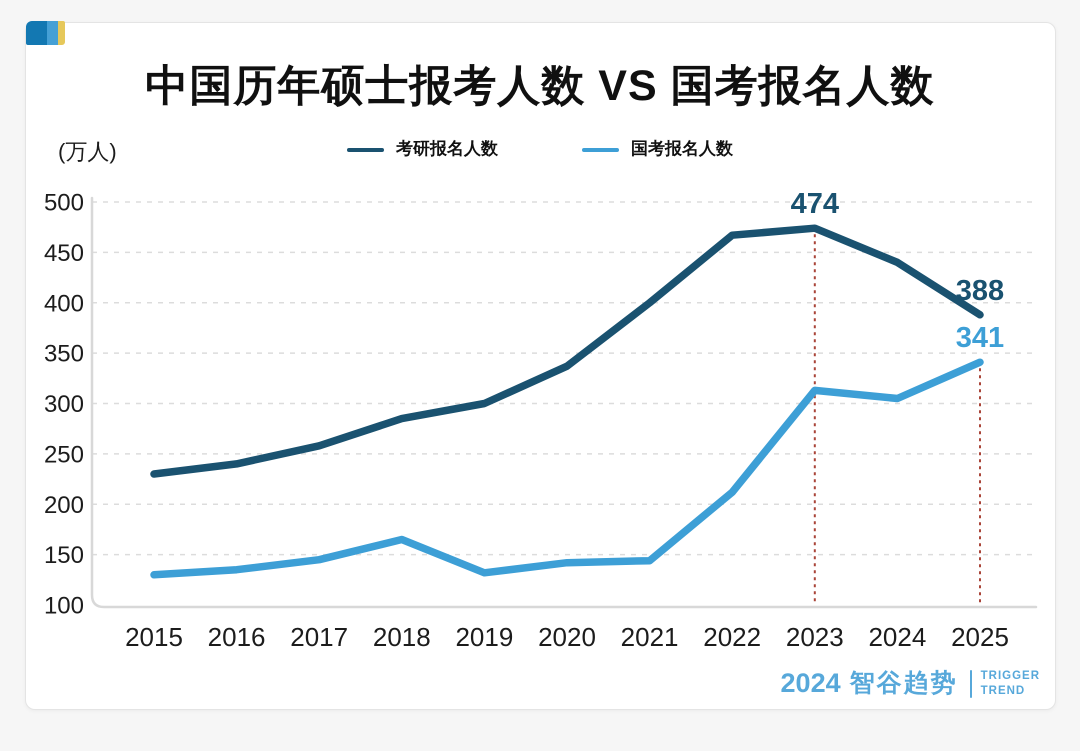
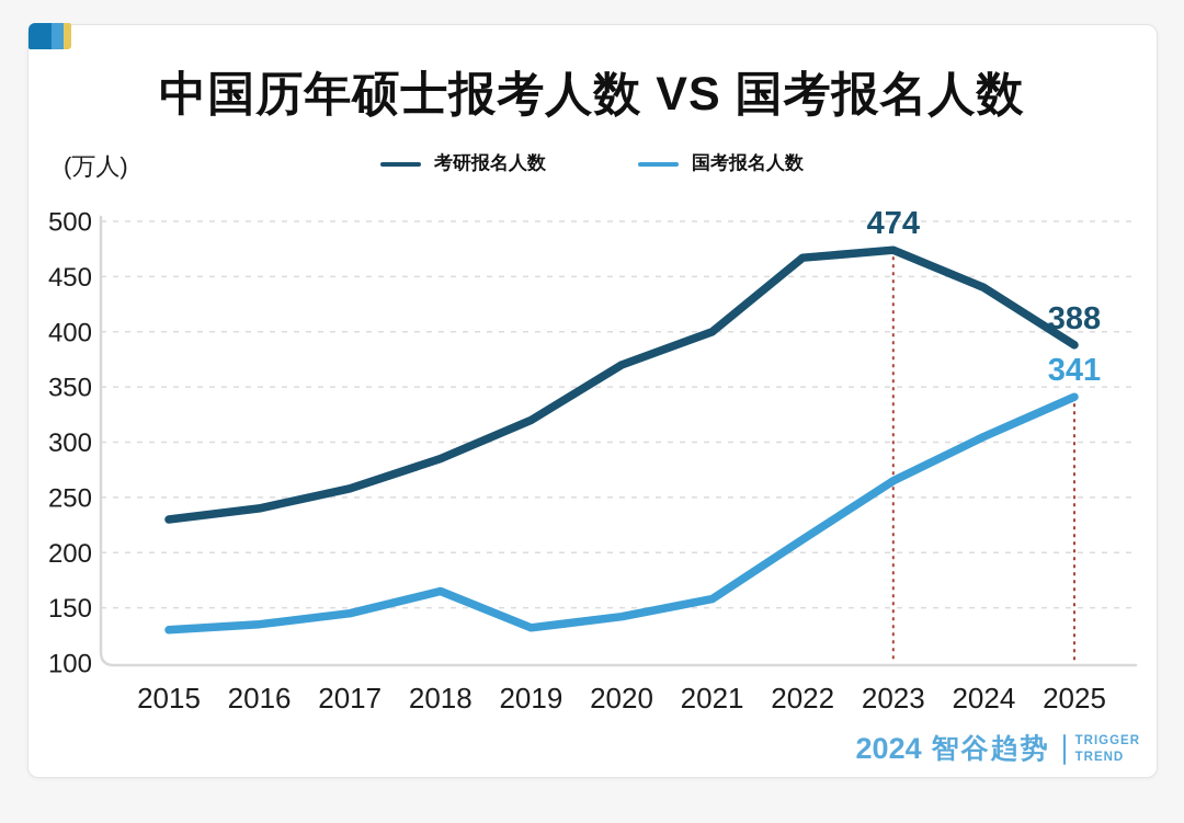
考研报名人数/2019: 300 -> 320
考研报名人数/2020: 337 -> 370
国考报名人数/2021: 144 -> 158
国考报名人数/2023: 313 -> 265
